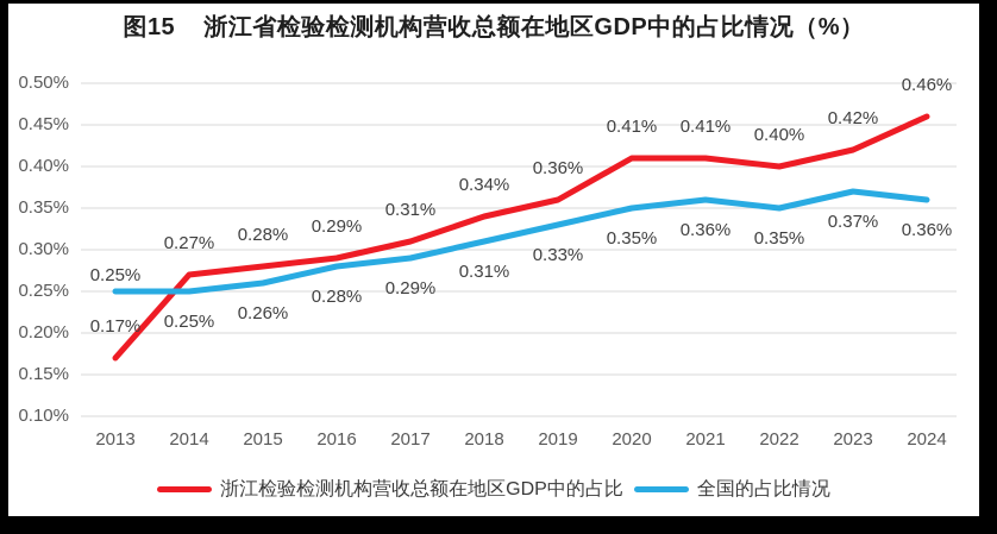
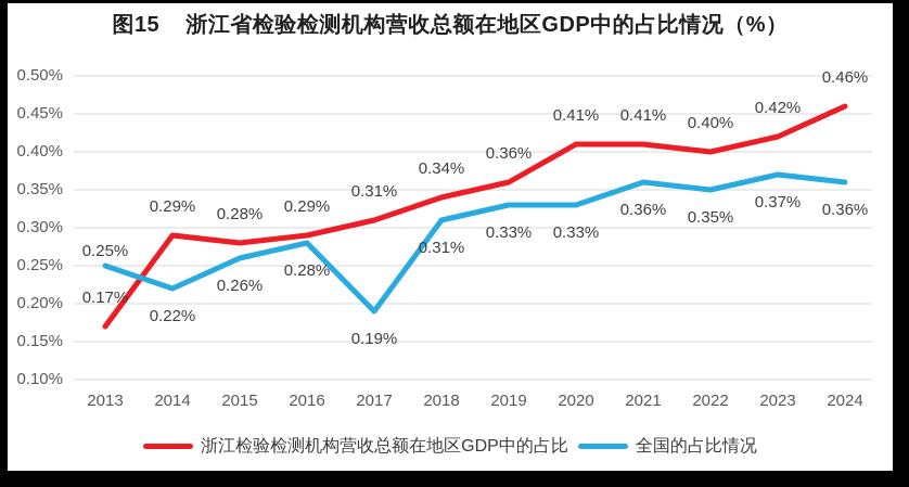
浙江检验检测机构营收总额在地区GDP中的占比/2014: 0.27% -> 0.29%
全国的占比情况/2014: 0.25% -> 0.22%
全国的占比情况/2017: 0.29% -> 0.19%
全国的占比情况/2020: 0.35% -> 0.33%
